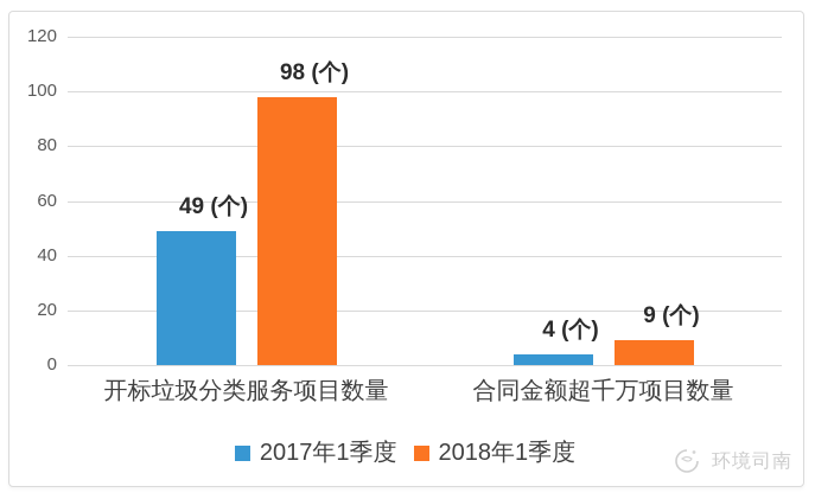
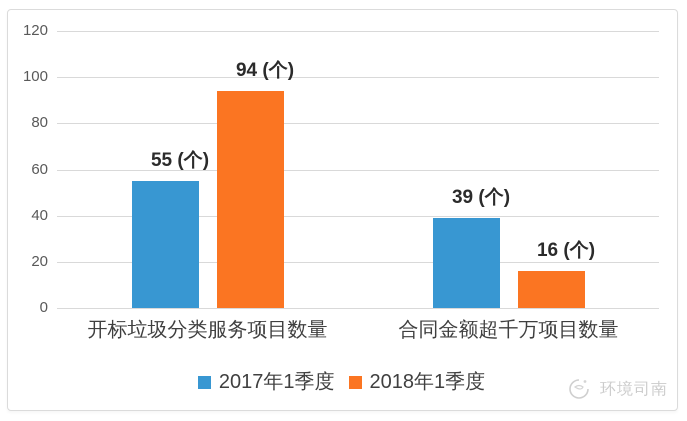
2017年1季度/开标垃圾分类服务项目数量: 49 -> 55
2018年1季度/开标垃圾分类服务项目数量: 98 -> 94
2017年1季度/合同金额超千万项目数量: 4 -> 39
2018年1季度/合同金额超千万项目数量: 9 -> 16
